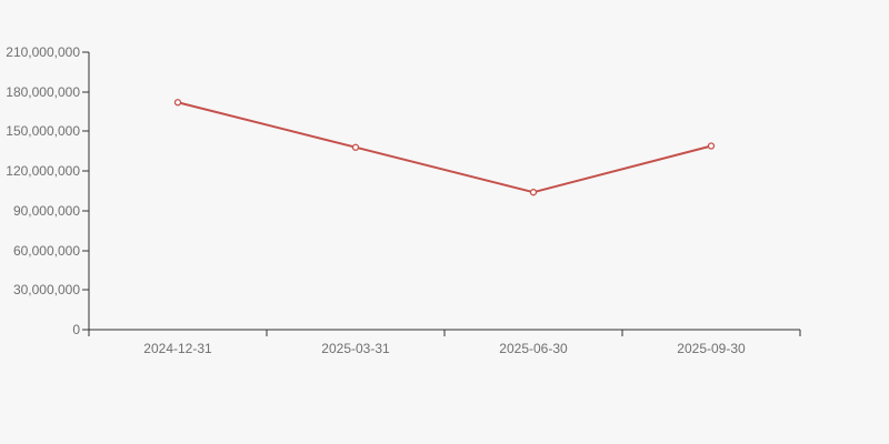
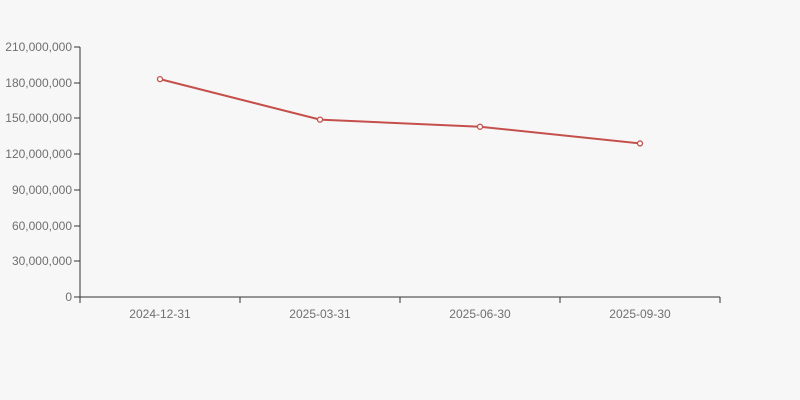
2024-12-31: 172000000 -> 183000000
2025-03-31: 138000000 -> 149000000
2025-06-30: 104000000 -> 143000000
2025-09-30: 139000000 -> 129000000
